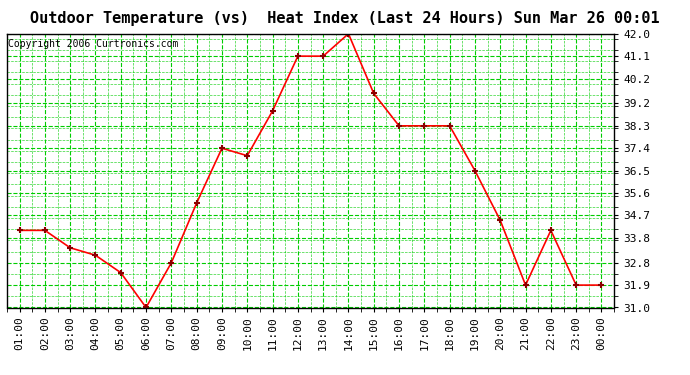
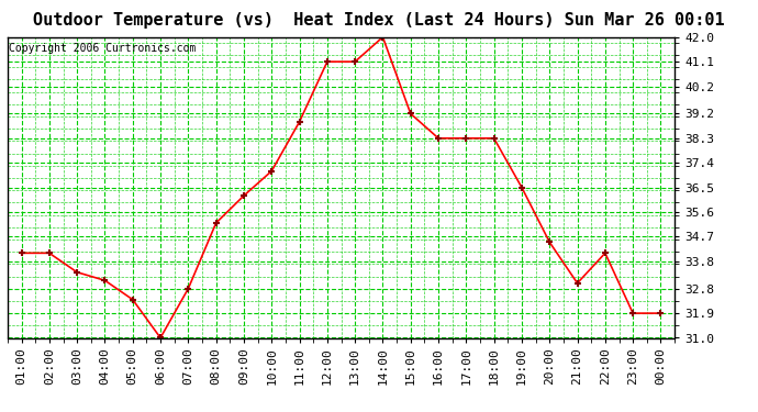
09:00: 37.4 -> 36.2
15:00: 39.6 -> 39.2
21:00: 31.9 -> 33.0
